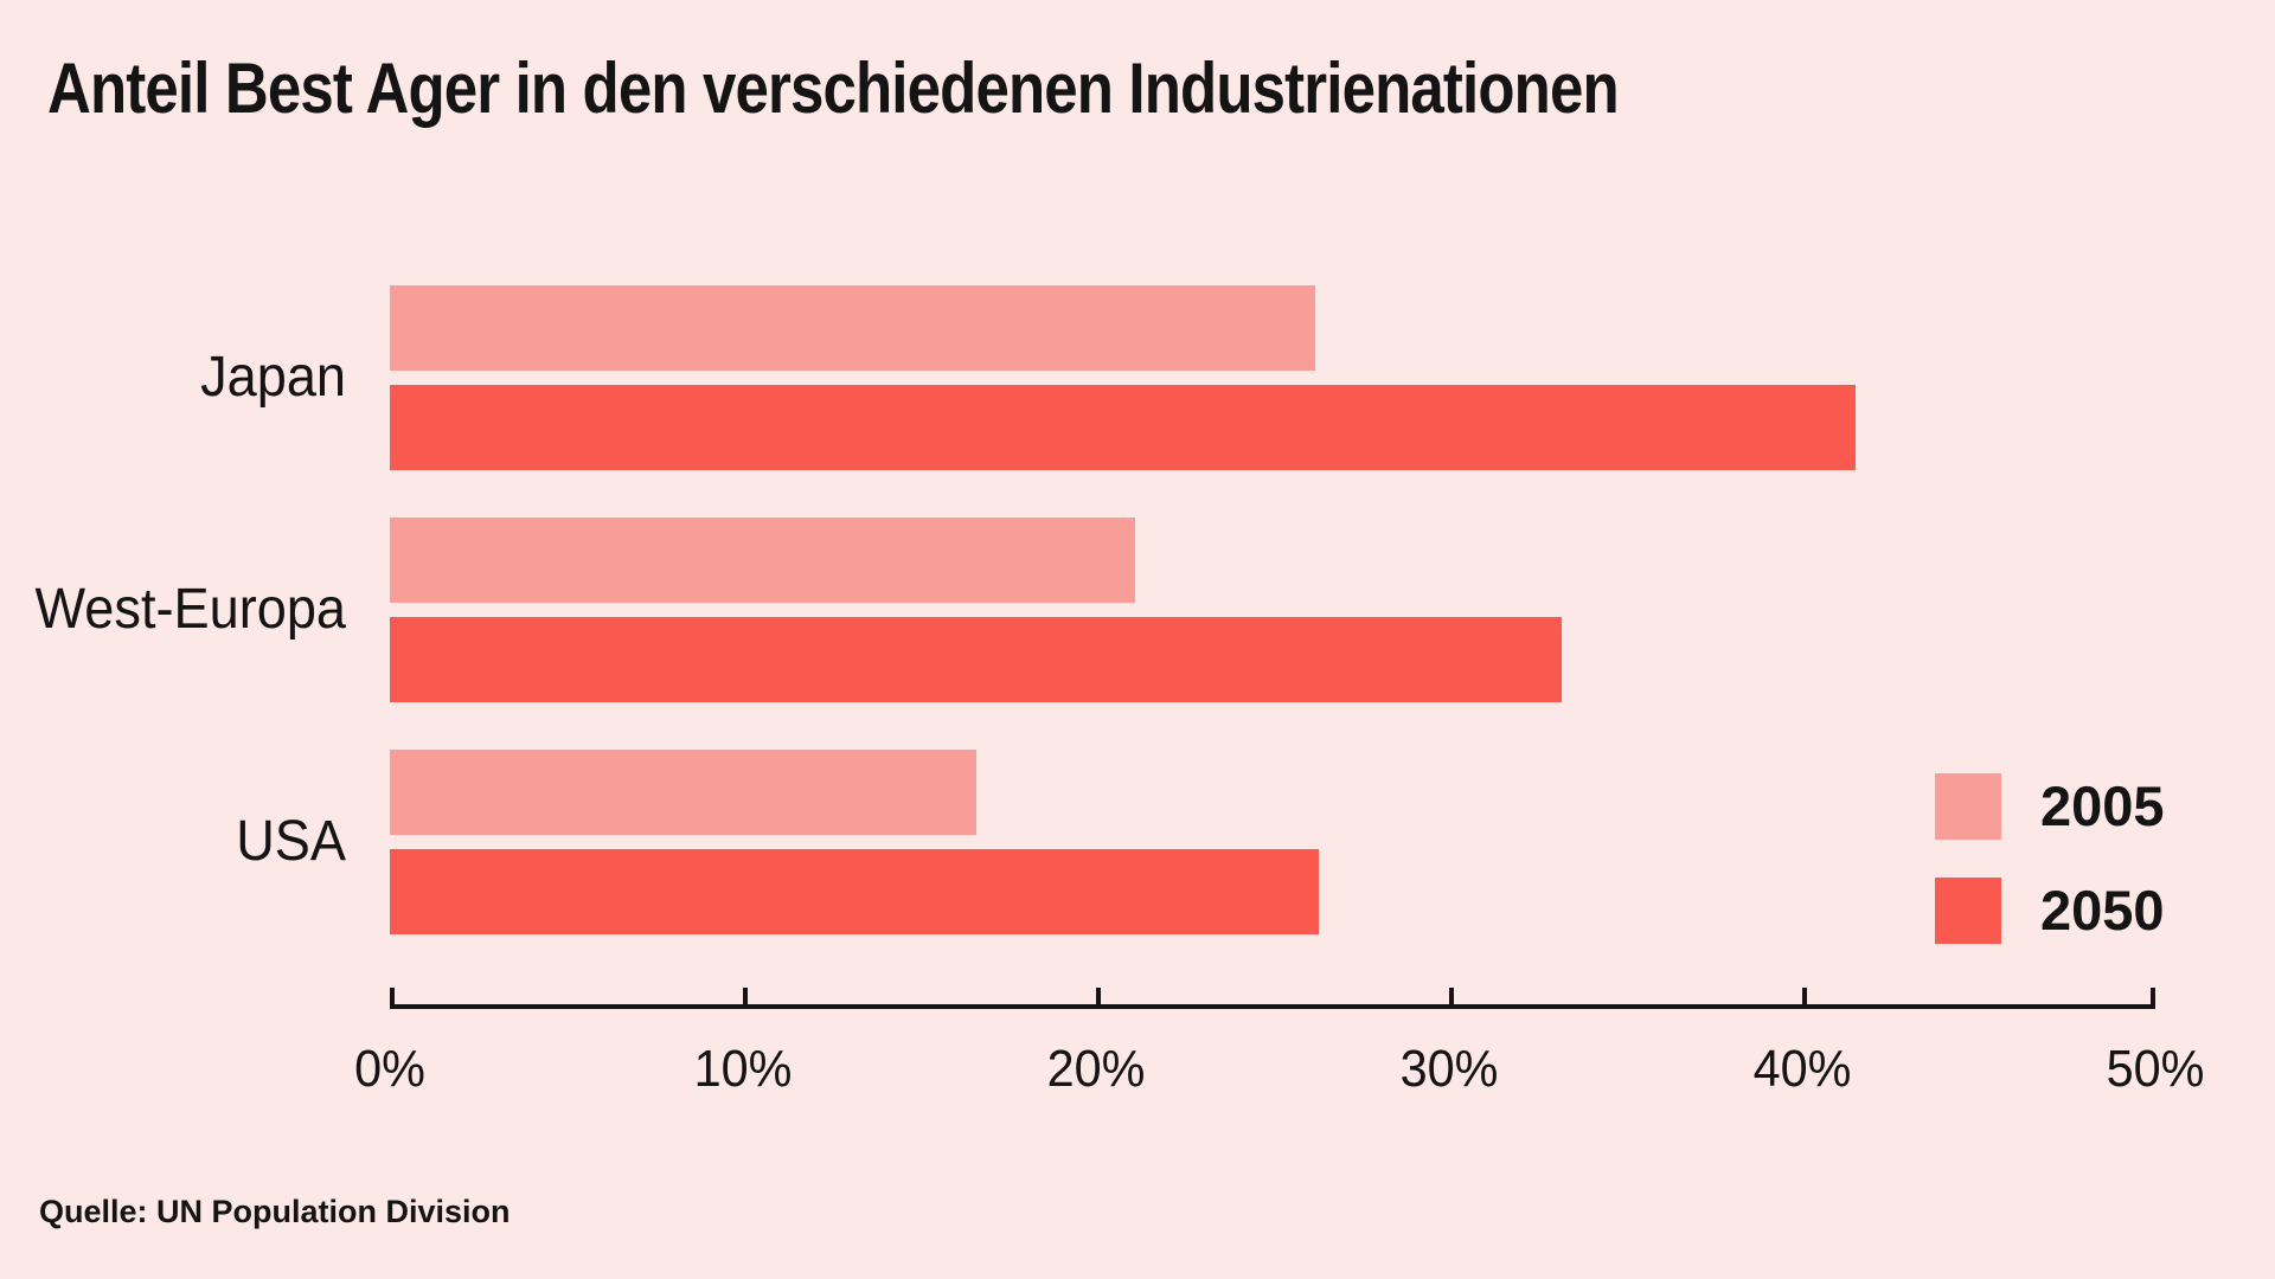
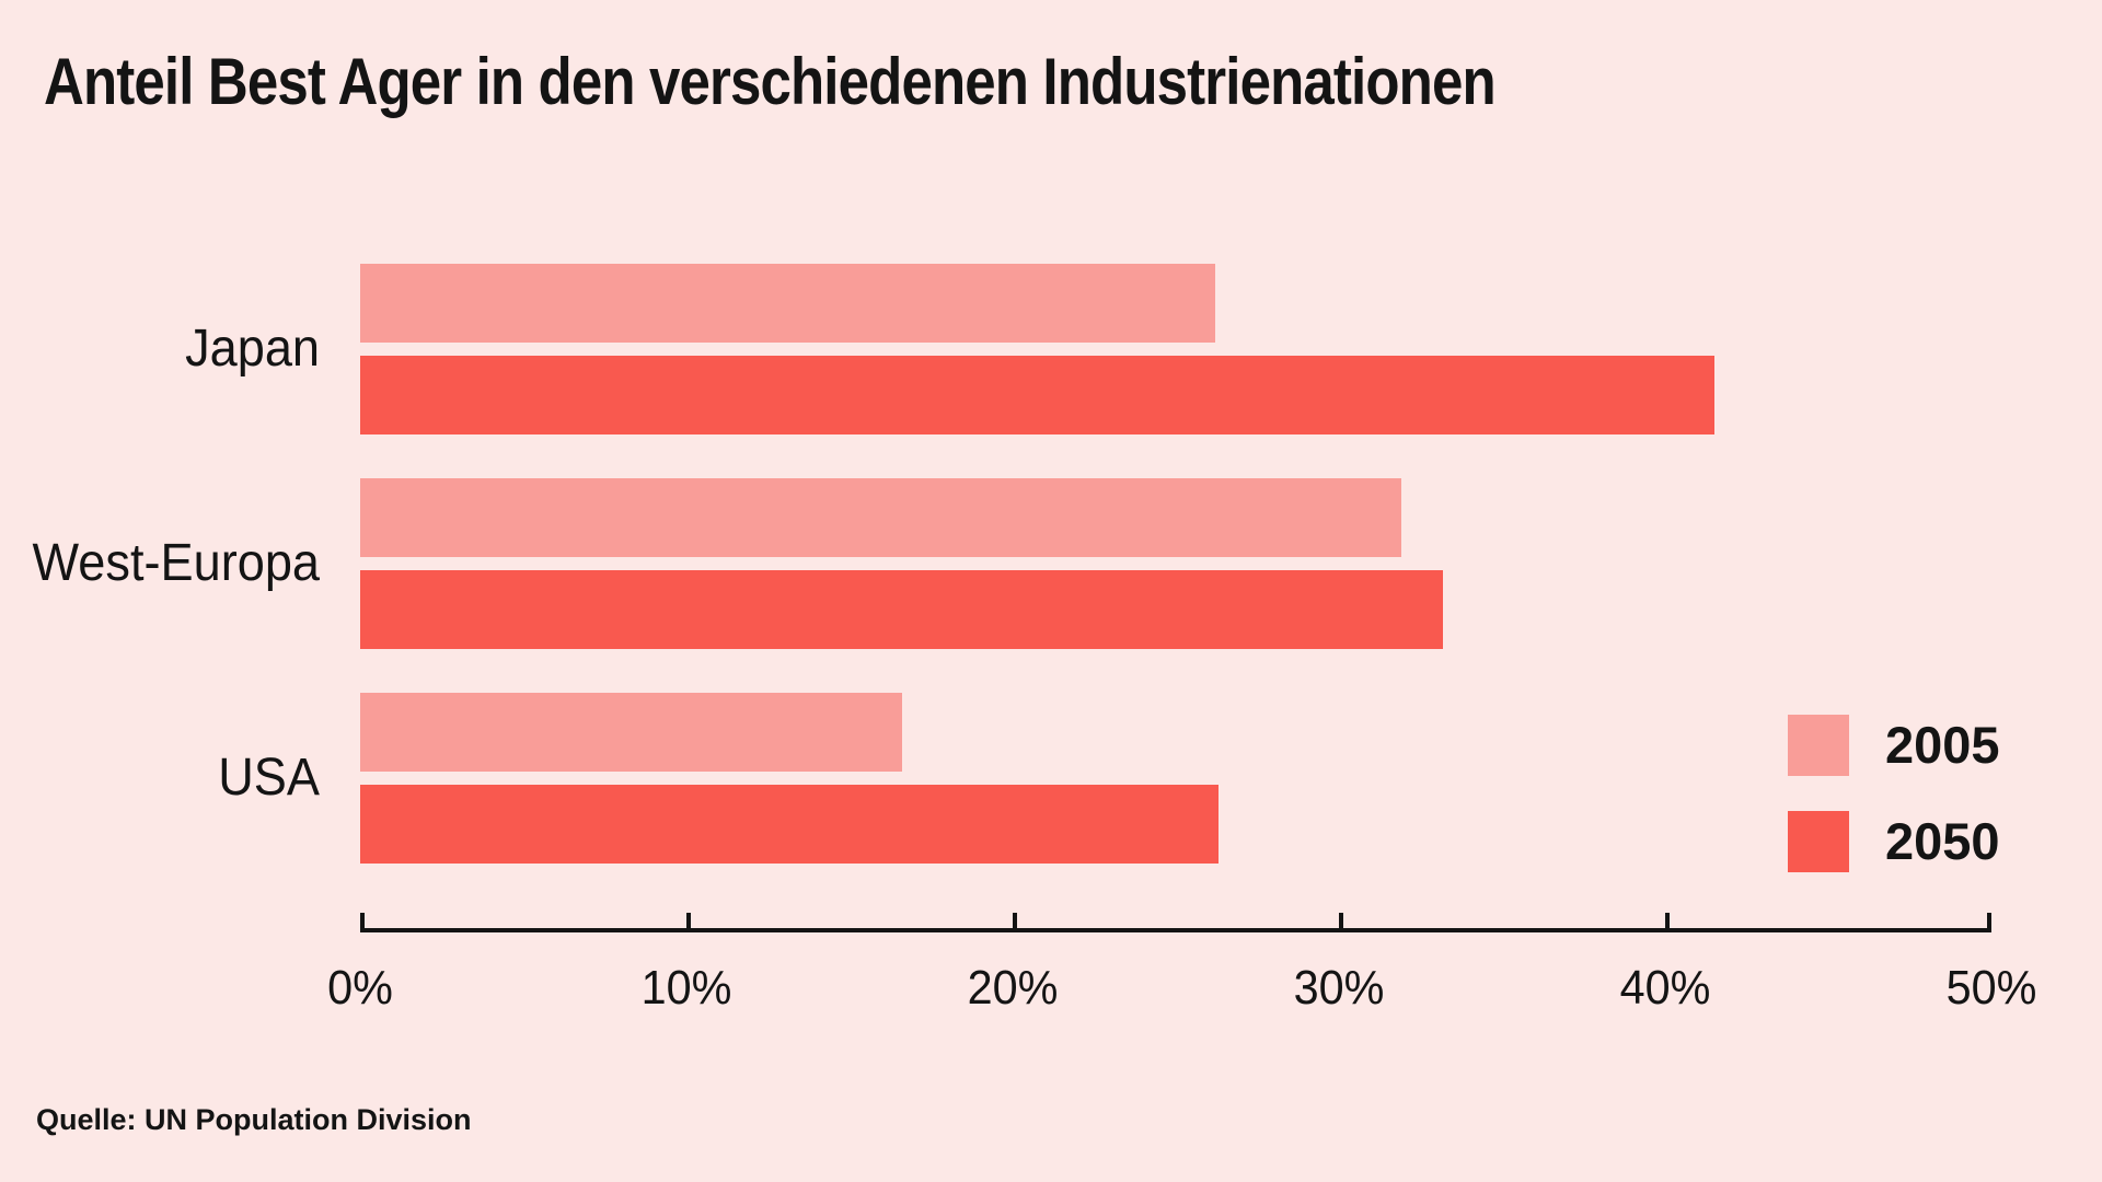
2005/West-Europa: 21.1% -> 31.9%
